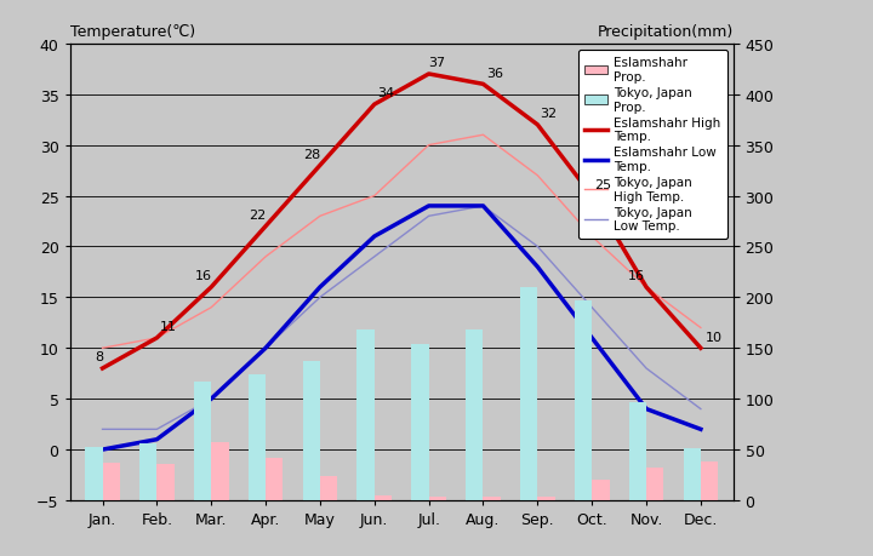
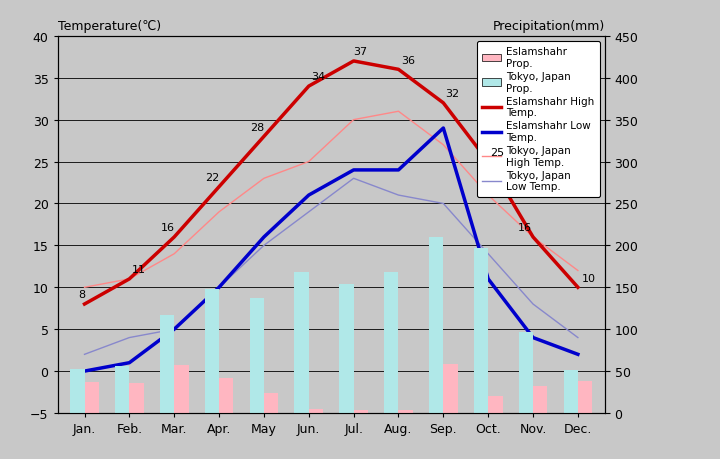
Tokyo, Japan Low Temp./Feb.: 2 -> 4
Tokyo, Japan Prop./Apr.: 124 -> 148
Tokyo, Japan Low Temp./Aug.: 24 -> 21
Eslamshahr Low Temp./Sep.: 18 -> 29
Eslamshahr Prop./Sep.: 3 -> 58
